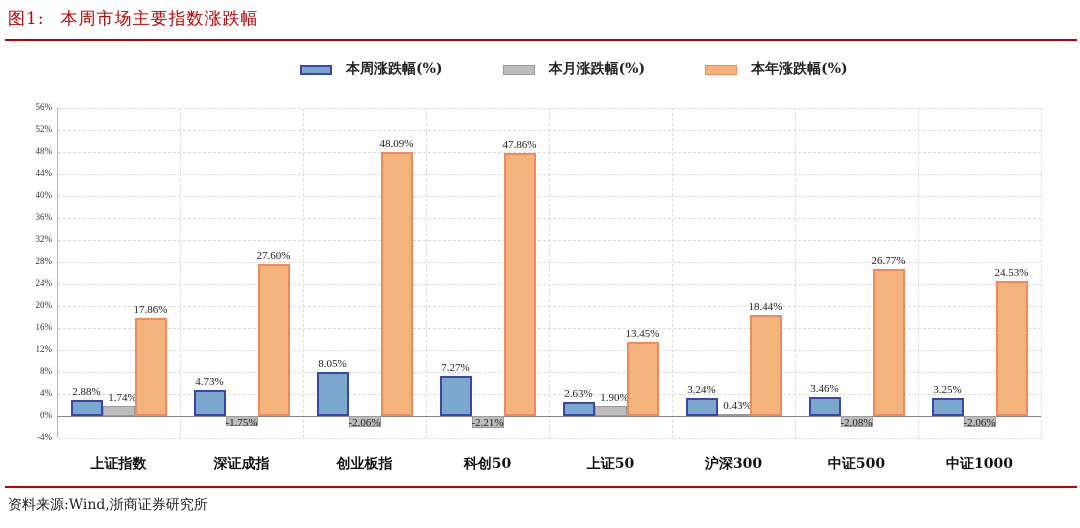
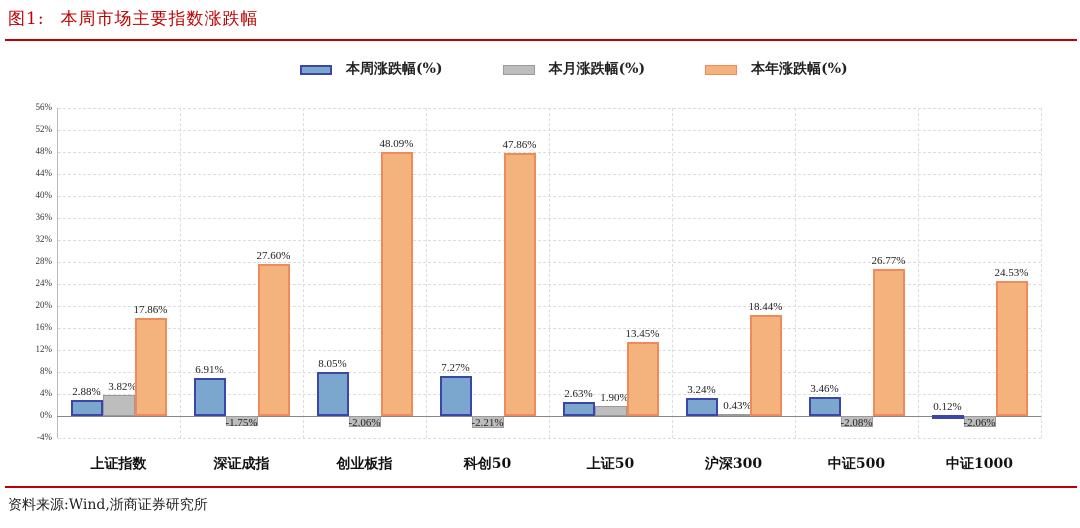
本月涨跌幅(%)/上证指数: 1.74% -> 3.82%
本周涨跌幅(%)/深证成指: 4.73% -> 6.91%
本周涨跌幅(%)/中证1000: 3.25% -> 0.12%
